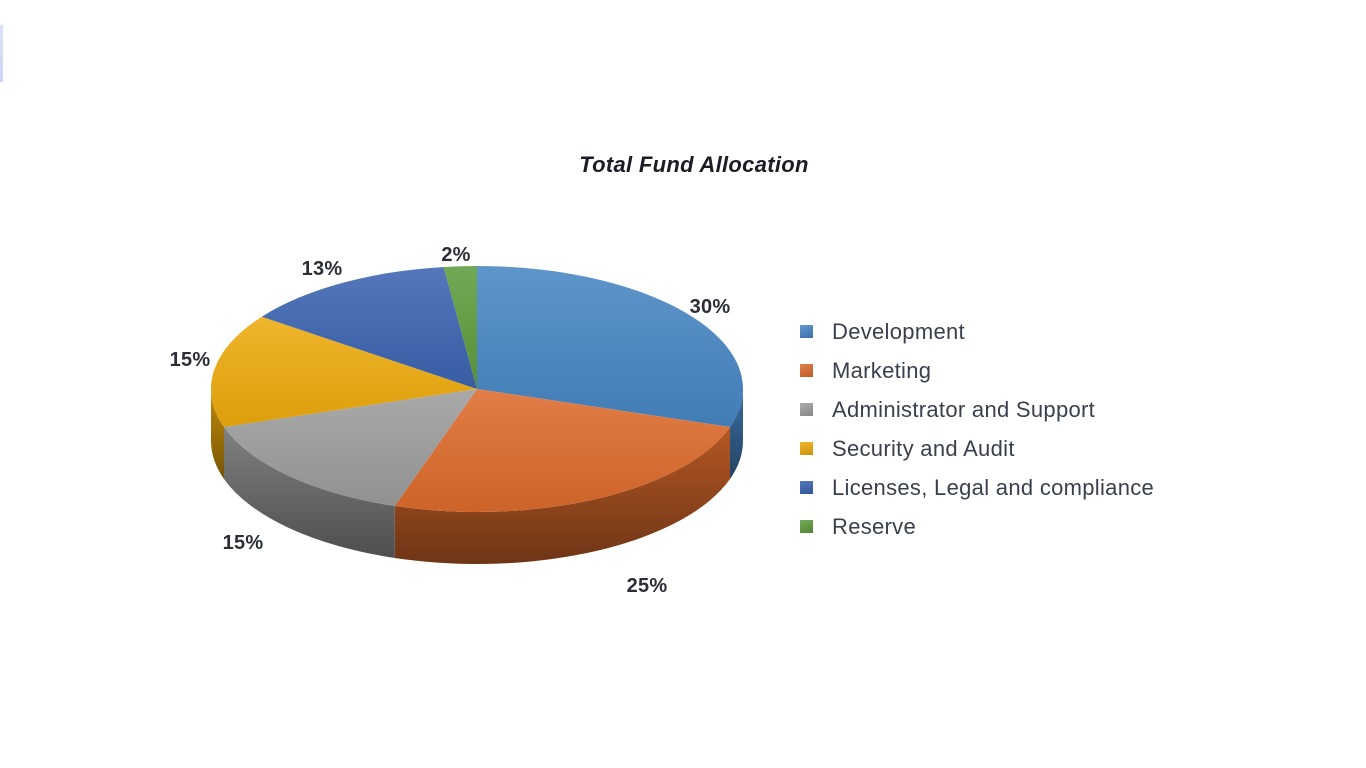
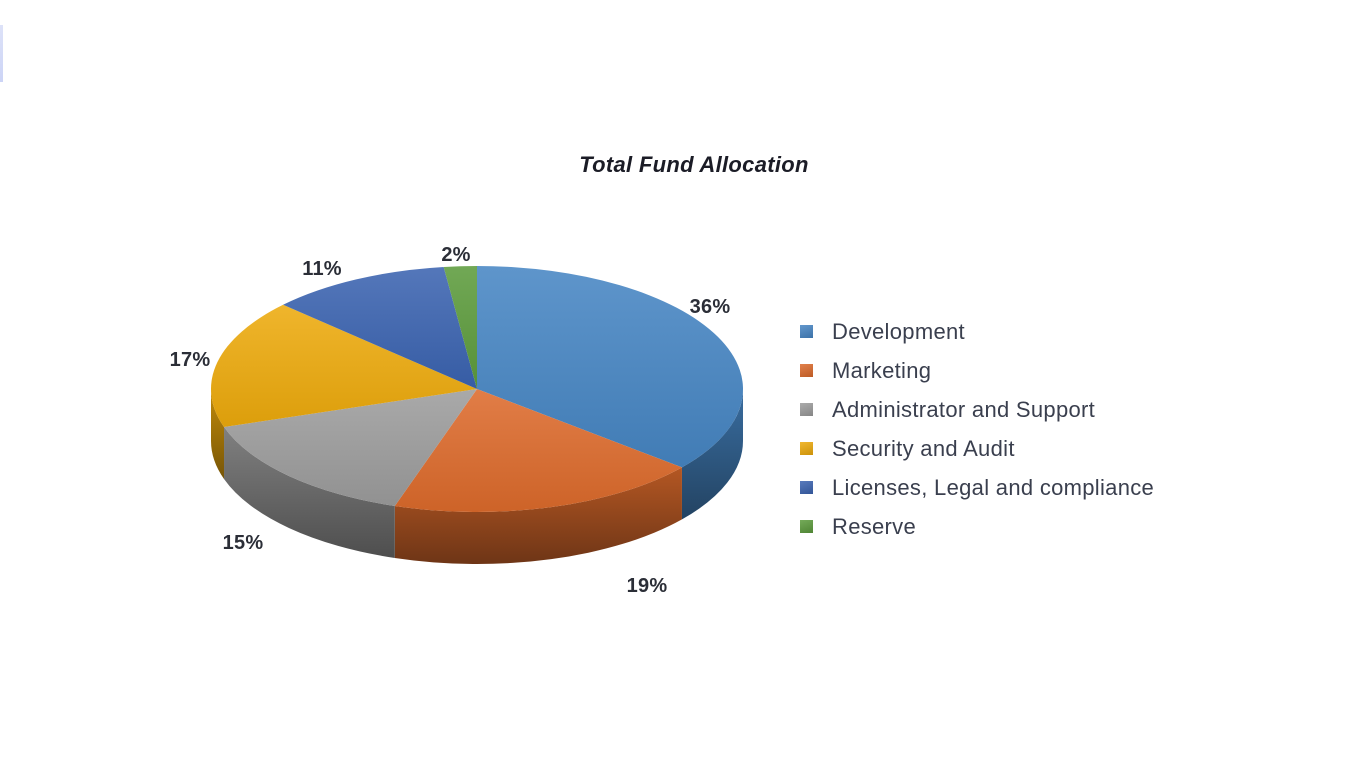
Development: 30% -> 36%
Marketing: 25% -> 19%
Security and Audit: 15% -> 17%
Licenses, Legal and compliance: 13% -> 11%
